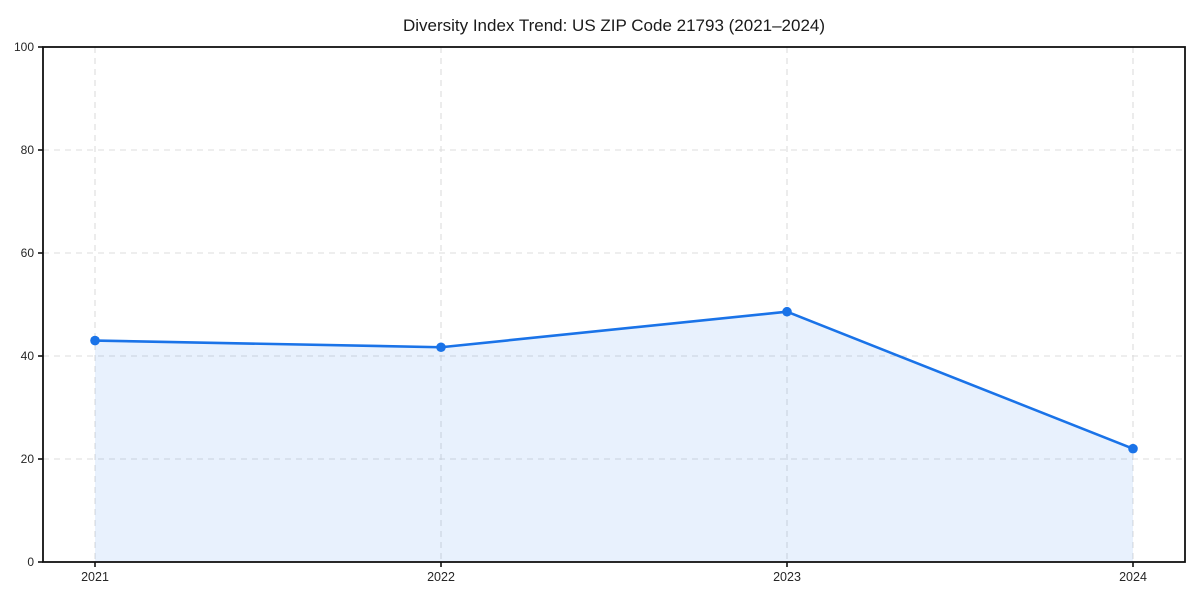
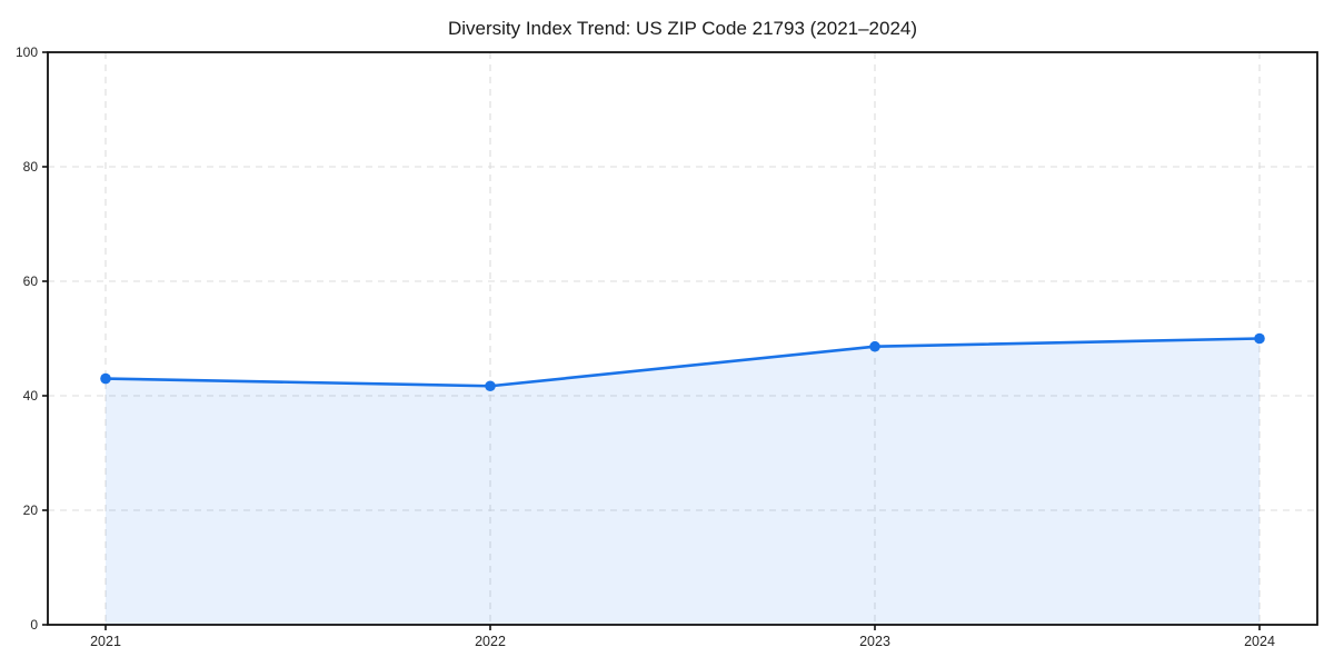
2024: 22 -> 50
